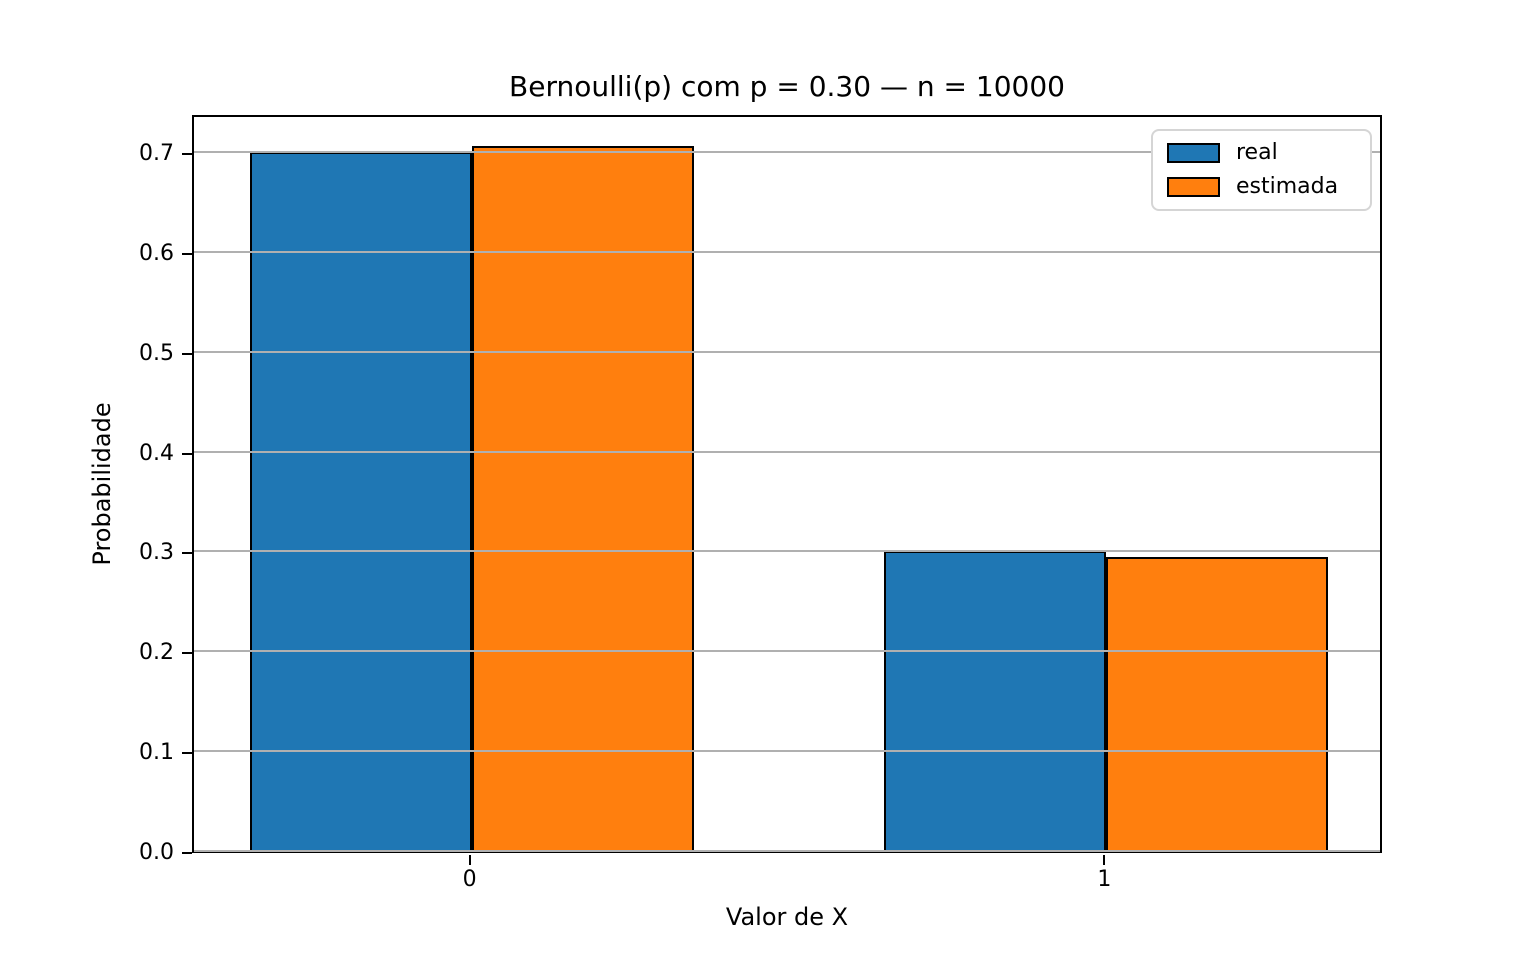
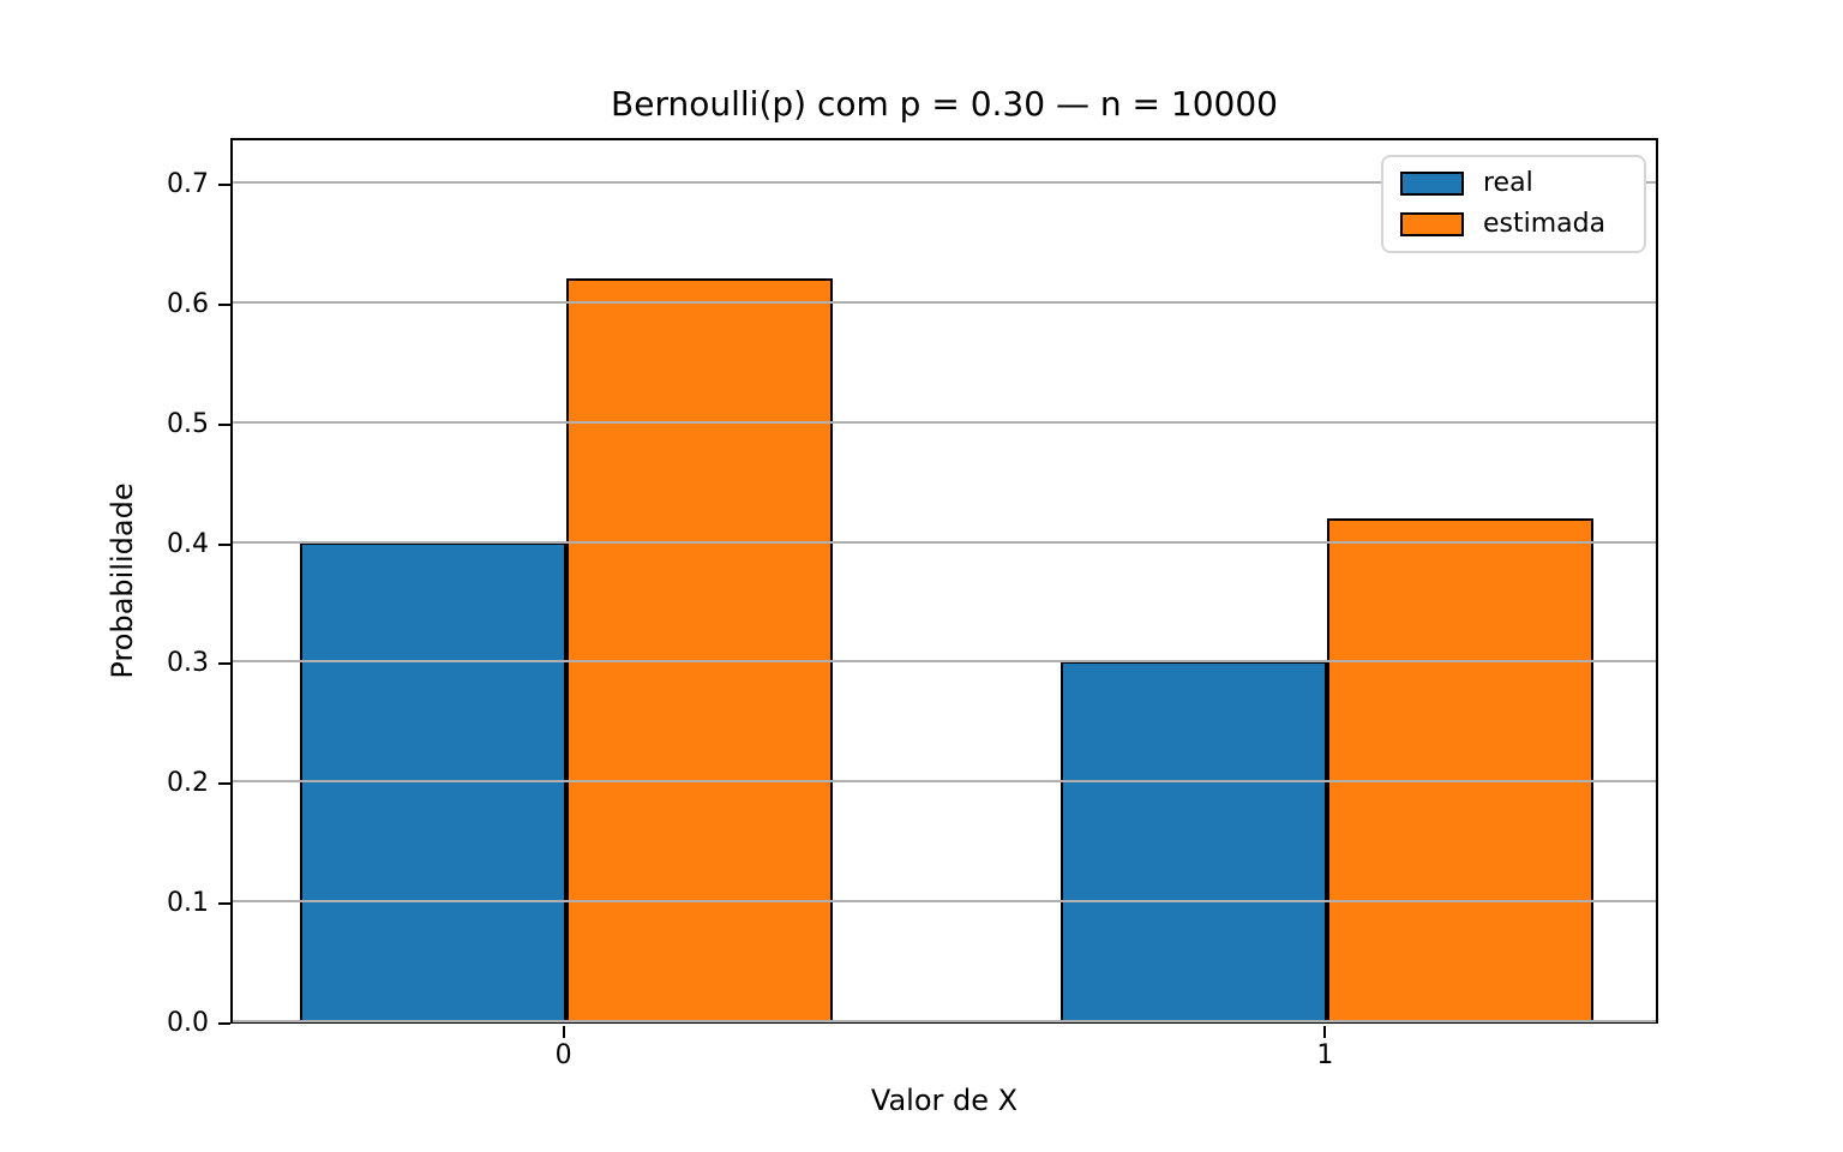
real/0: 0.7 -> 0.4
estimada/0: 0.71 -> 0.62
estimada/1: 0.29 -> 0.42
